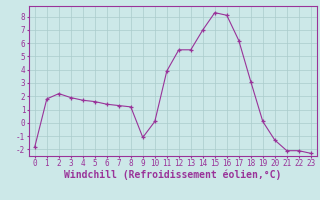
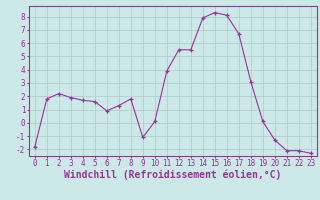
6: 1.4 -> 0.9
8: 1.2 -> 1.8
14: 7.0 -> 7.9
17: 6.2 -> 6.7
